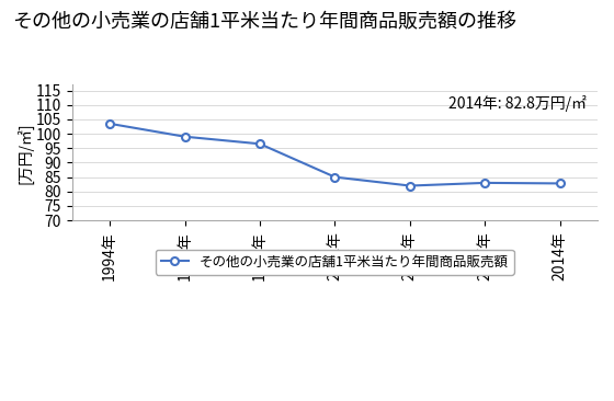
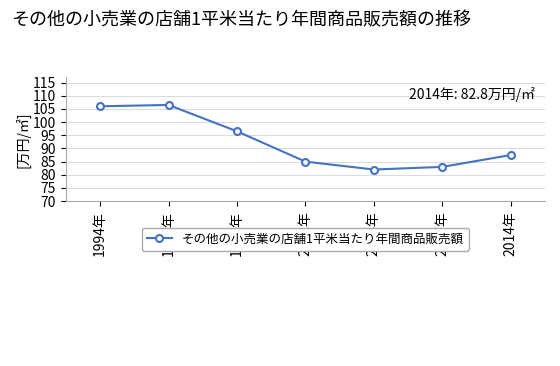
1994年: 103.5 -> 106.0
1997年: 99.0 -> 106.5
2014年: 82.8 -> 87.5
